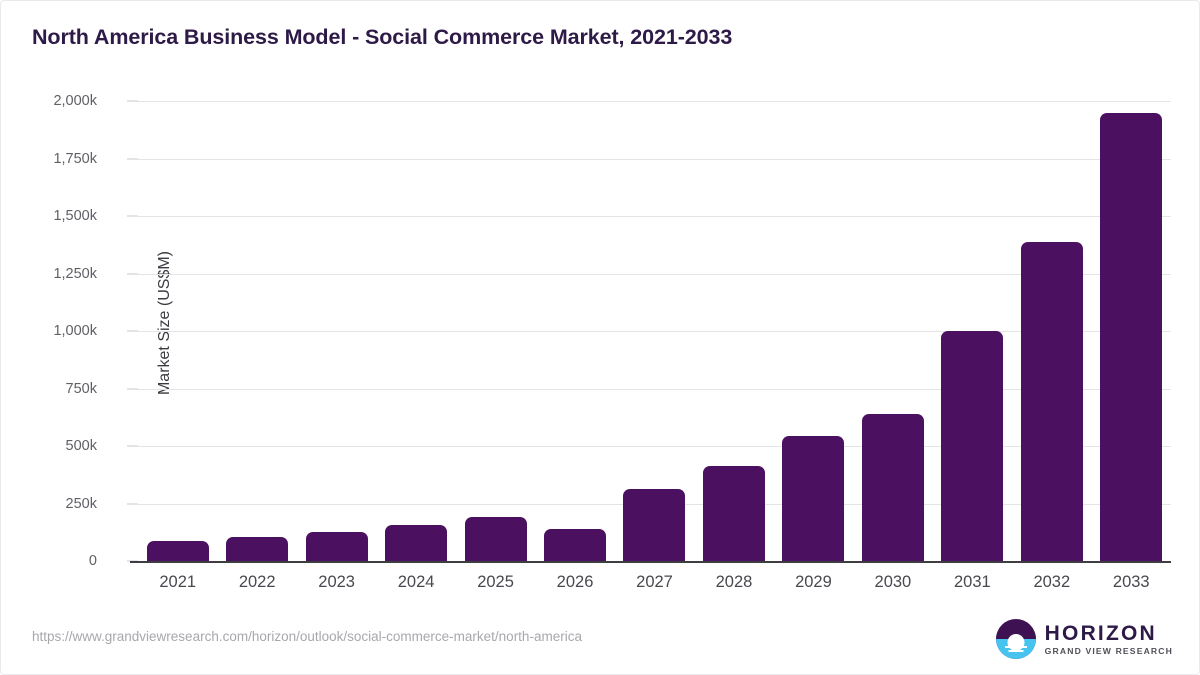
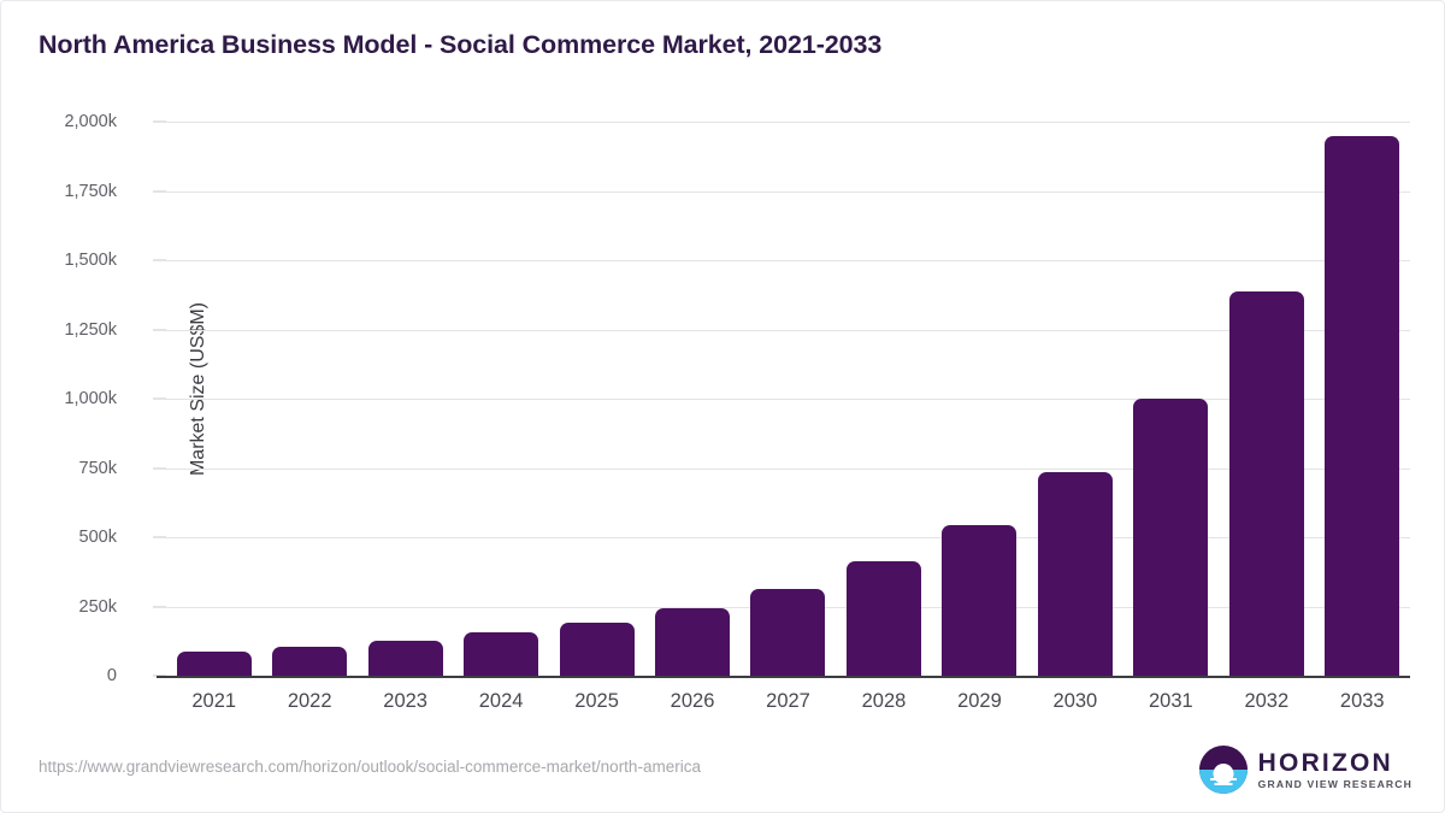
2026: 140k -> 240k
2030: 640k -> 740k
